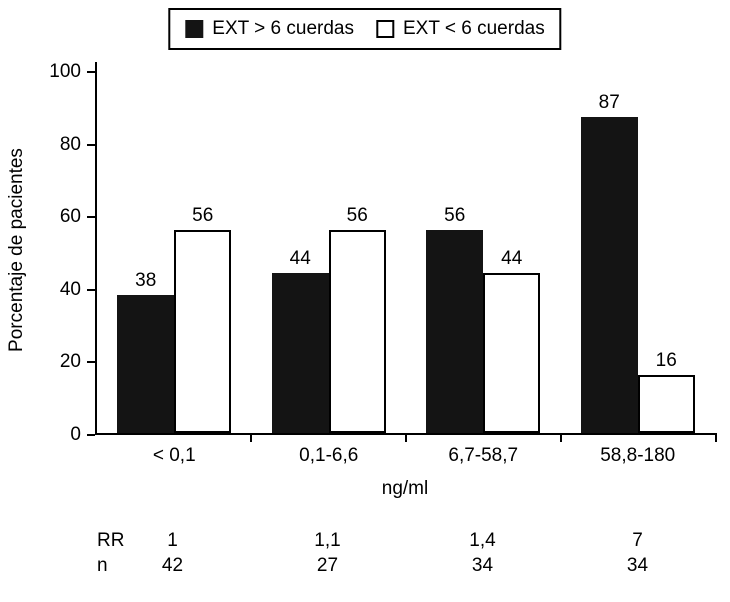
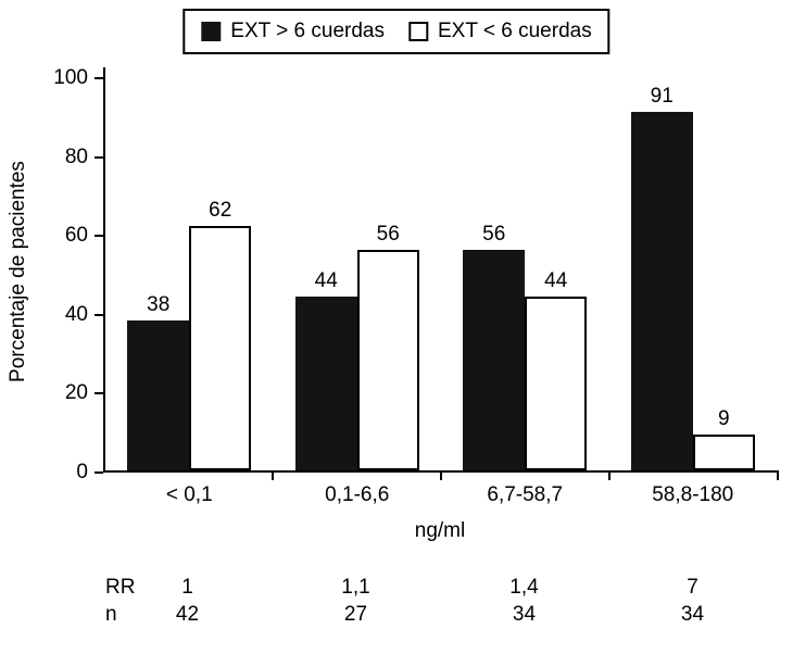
EXT < 6 cuerdas/< 0,1: 56 -> 62
EXT > 6 cuerdas/58,8-180: 87 -> 91
EXT < 6 cuerdas/58,8-180: 16 -> 9
